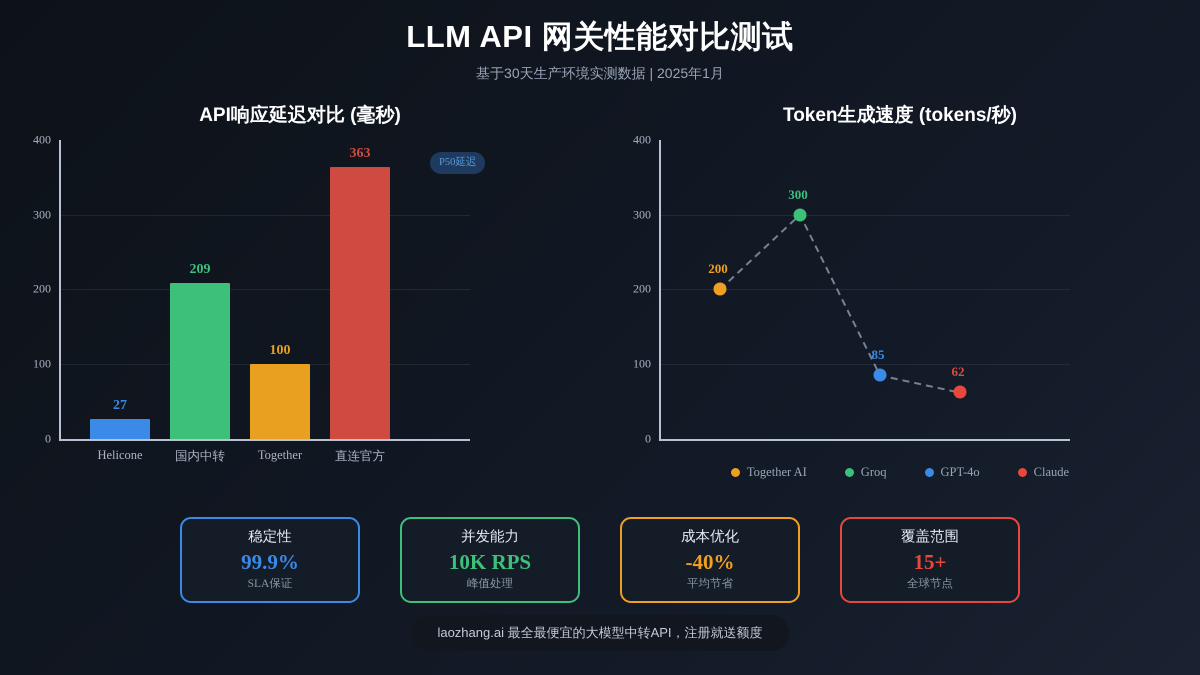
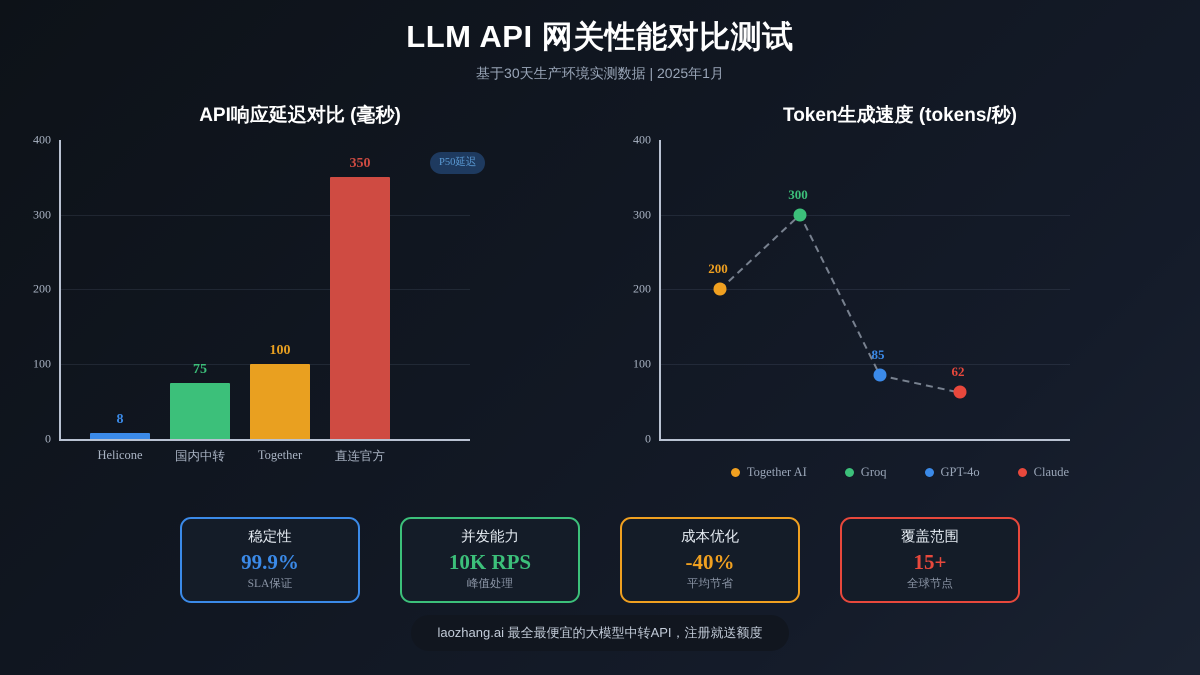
API响应延迟对比 (毫秒)/Helicone: 27 -> 8
API响应延迟对比 (毫秒)/国内中转: 209 -> 75
API响应延迟对比 (毫秒)/直连官方: 363 -> 350
